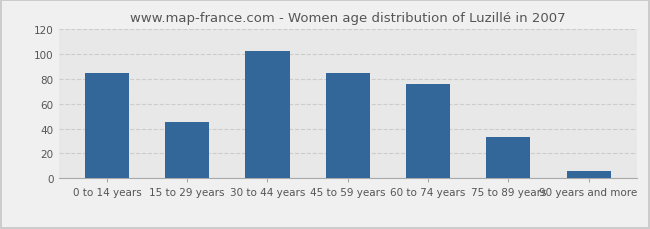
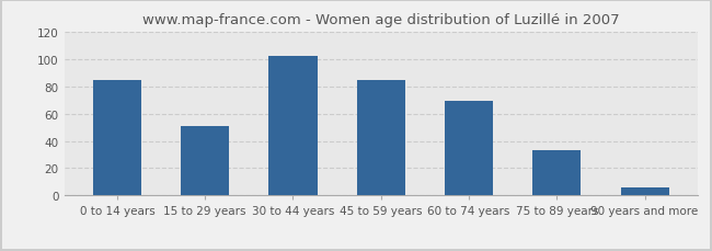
15 to 29 years: 45 -> 51
60 to 74 years: 76 -> 69
